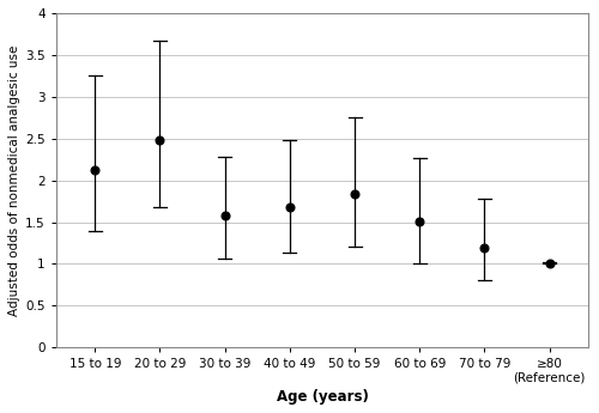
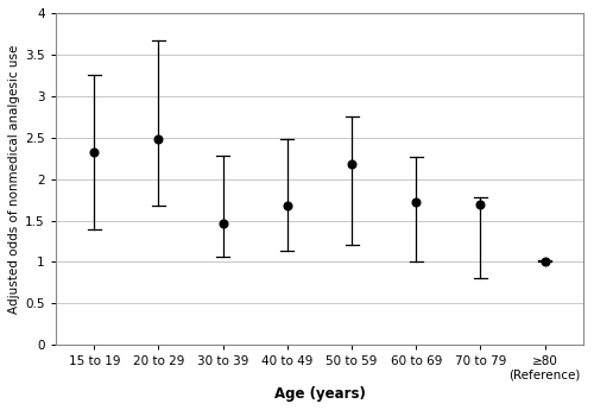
15 to 19: 2.12 -> 2.32
30 to 39: 1.58 -> 1.46
50 to 59: 1.83 -> 2.18
60 to 69: 1.51 -> 1.72
70 to 79: 1.19 -> 1.70
